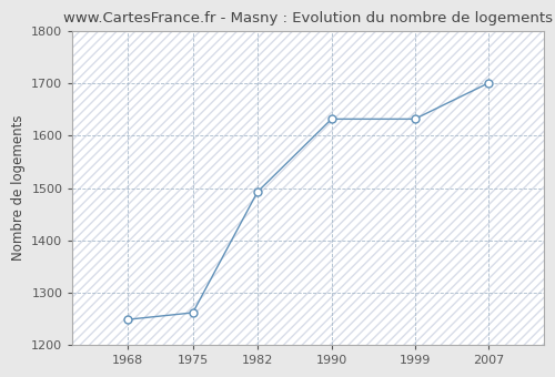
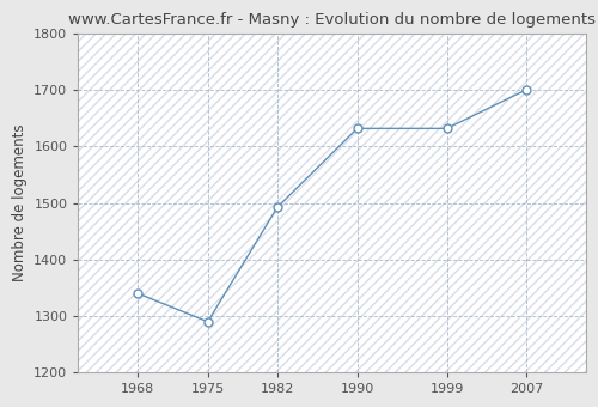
1968: 1249 -> 1340
1975: 1262 -> 1290
